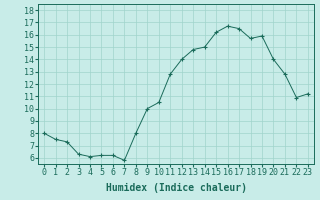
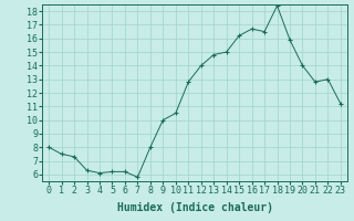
18: 15.7 -> 18.4
22: 10.9 -> 13.0
